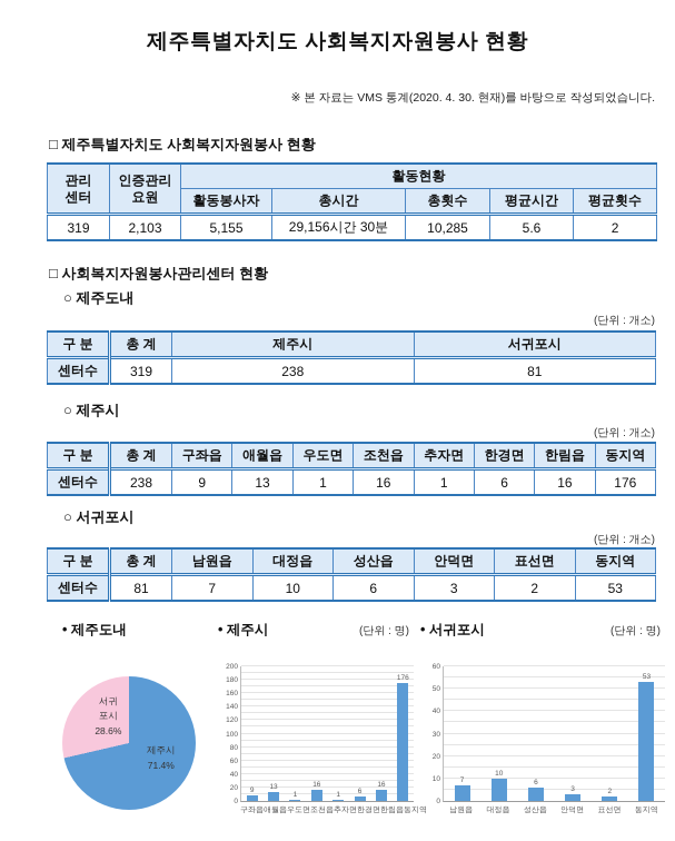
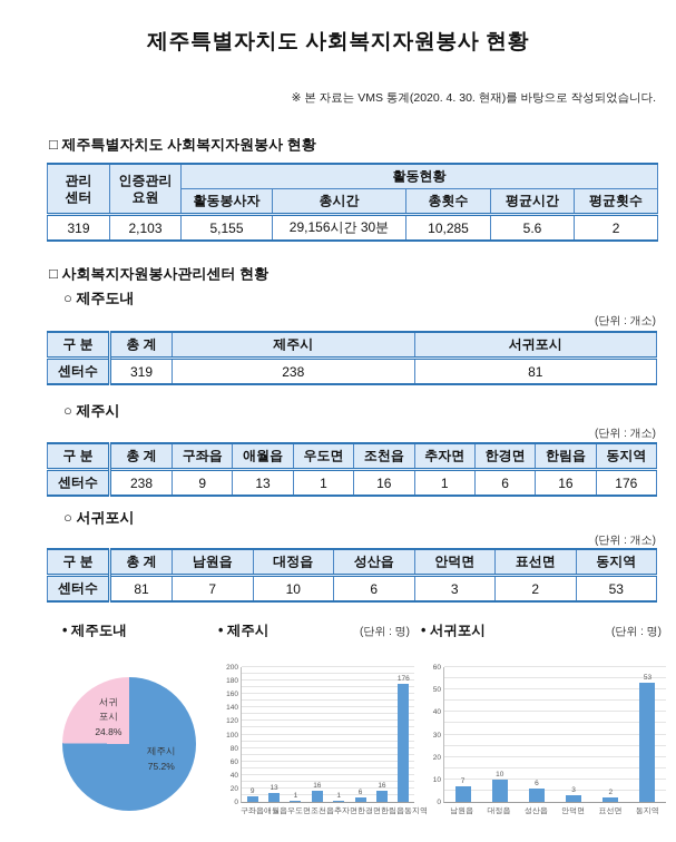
• 제주도내/제주시: 71.4% -> 75.2%
• 제주도내/서귀포시: 28.6% -> 24.8%
